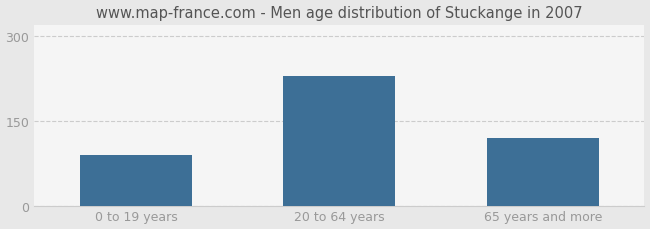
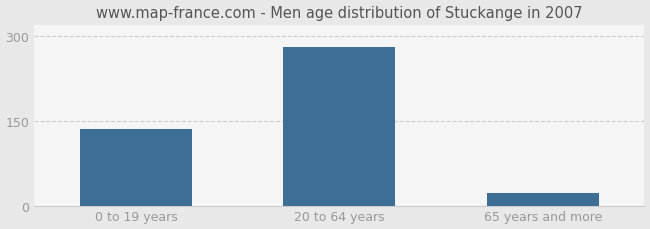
0 to 19 years: 90 -> 135
20 to 64 years: 230 -> 280
65 years and more: 120 -> 22
